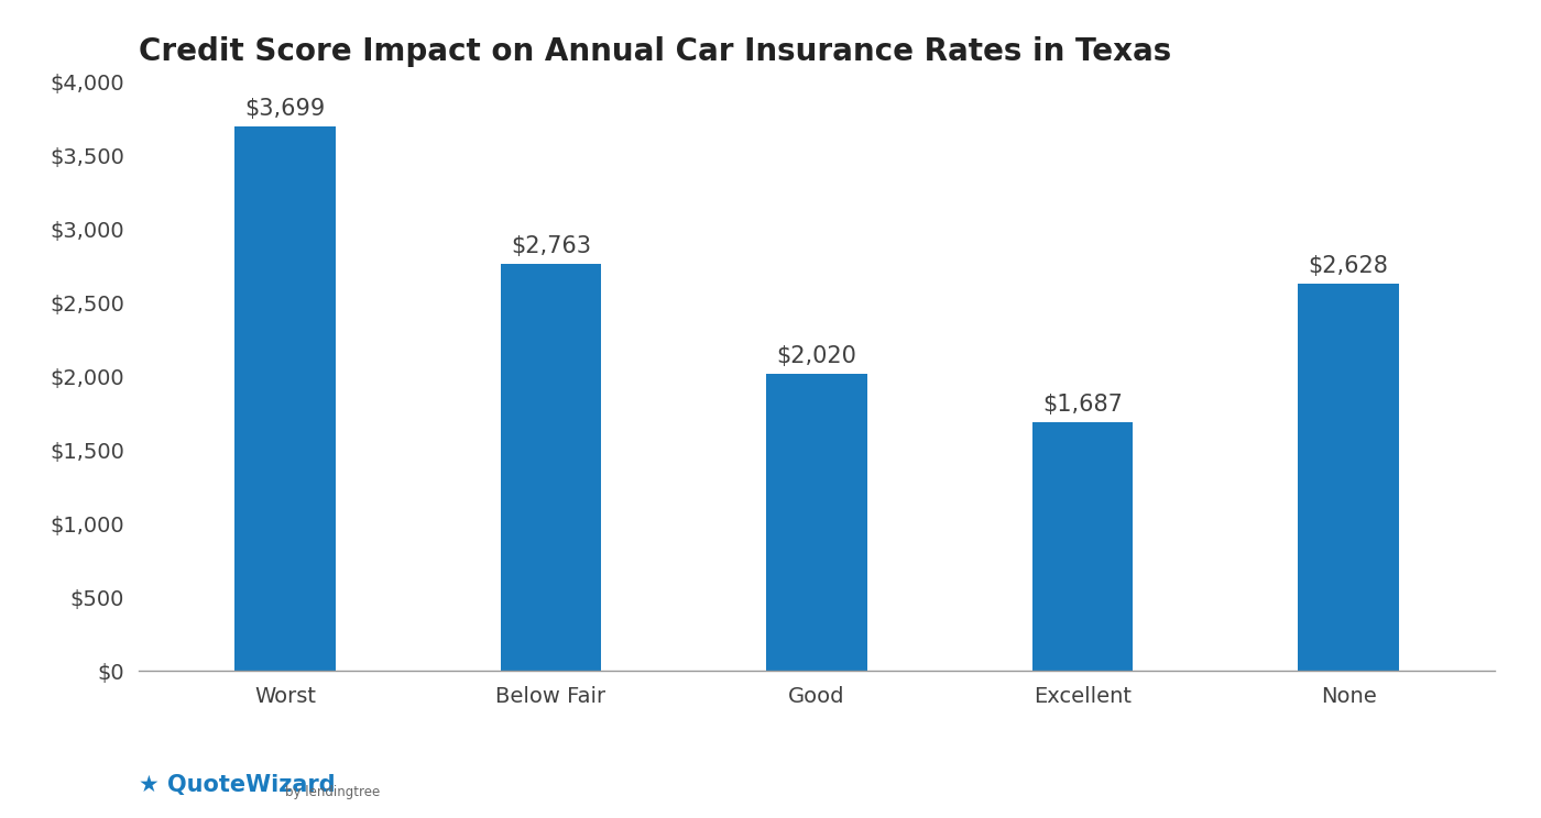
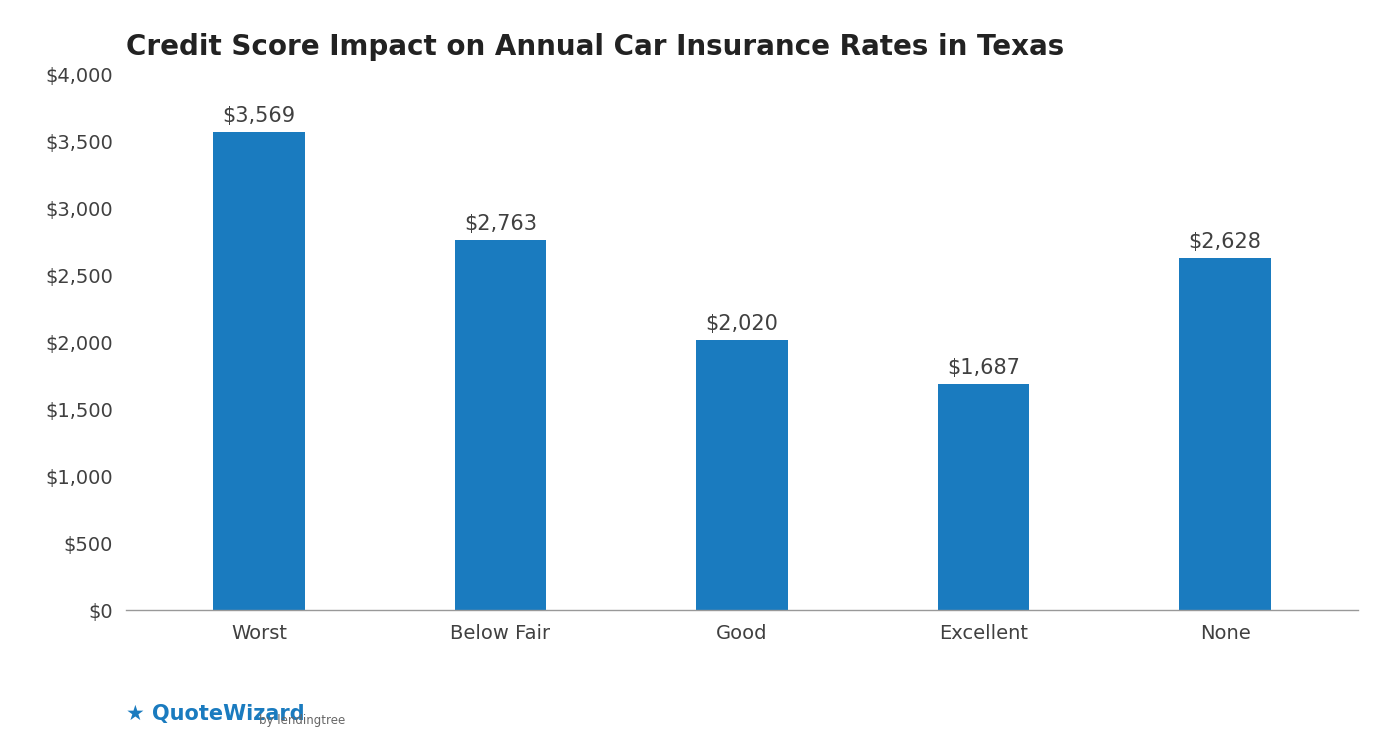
Worst: $3,699 -> $3,569
